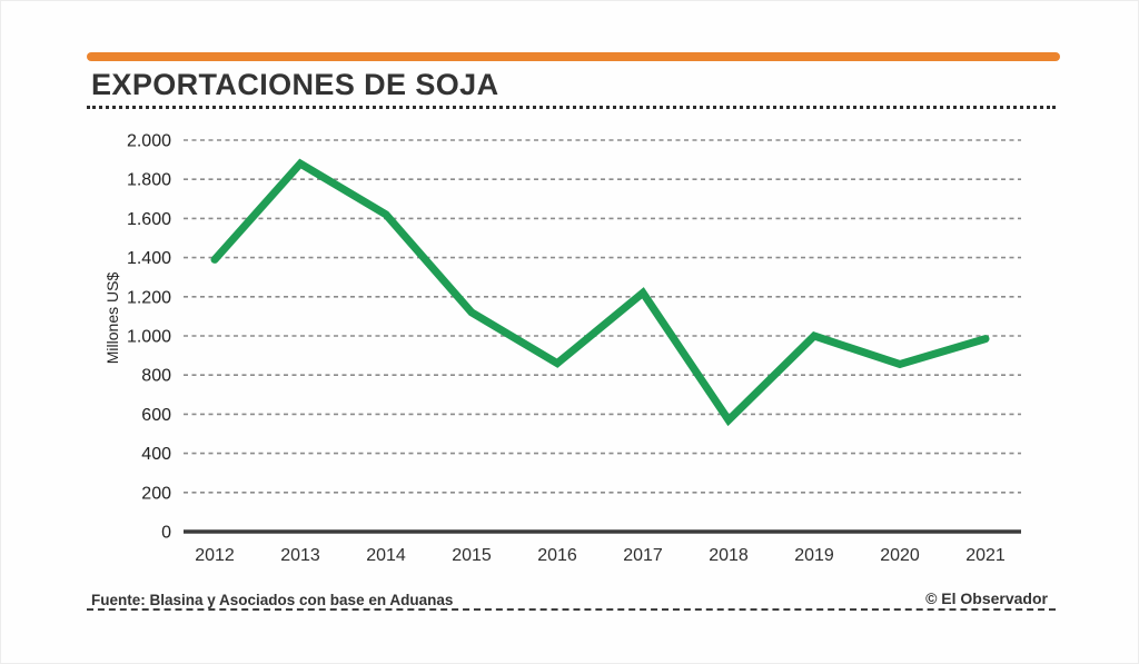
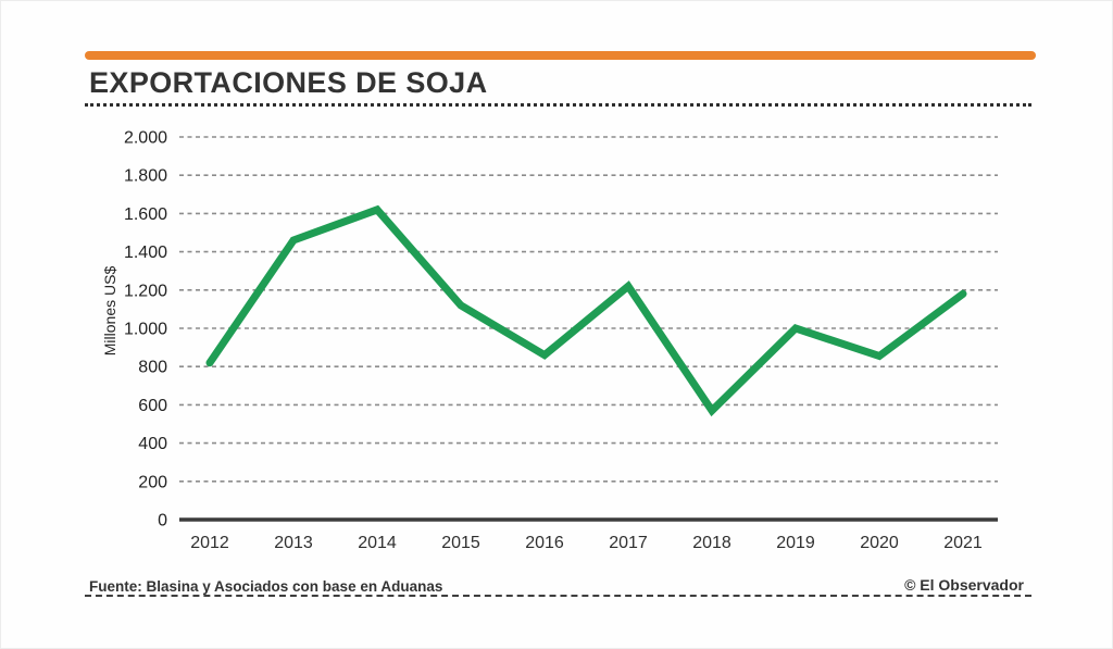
2012: 1390 -> 820
2013: 1880 -> 1460
2021: 980 -> 1180
